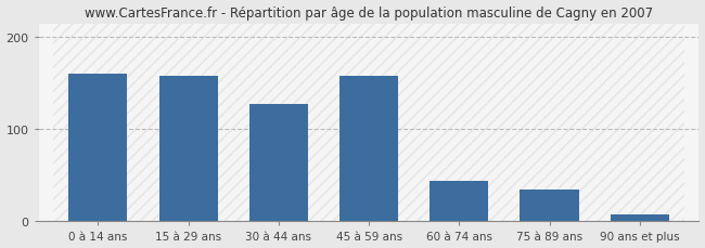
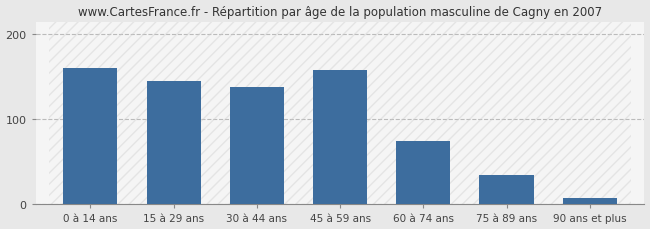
15 à 29 ans: 158 -> 145
30 à 44 ans: 128 -> 138
60 à 74 ans: 44 -> 75
